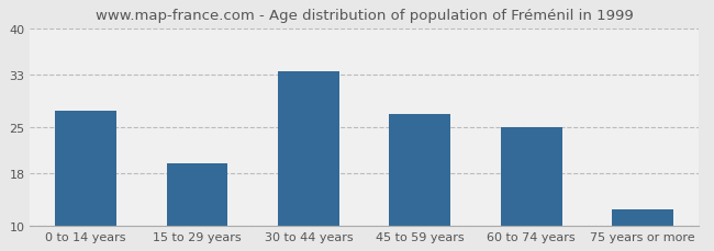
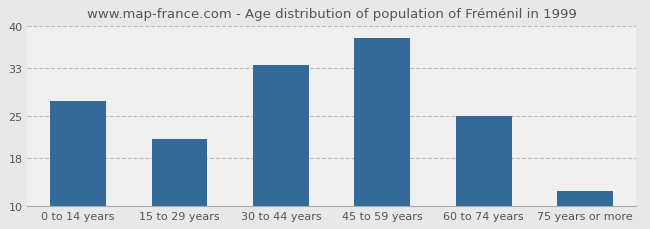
15 to 29 years: 19.5 -> 21.2
45 to 59 years: 27.0 -> 38.0
